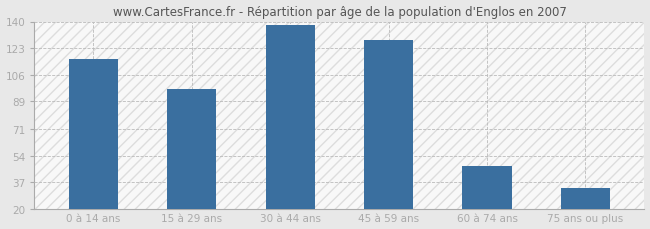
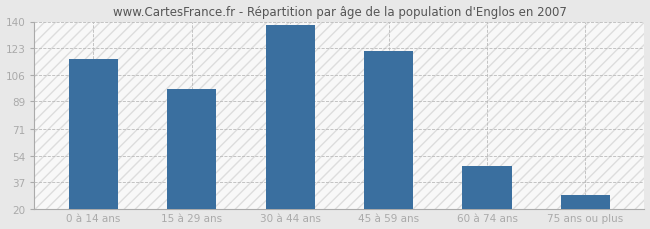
45 à 59 ans: 128 -> 121
75 ans ou plus: 33 -> 29
